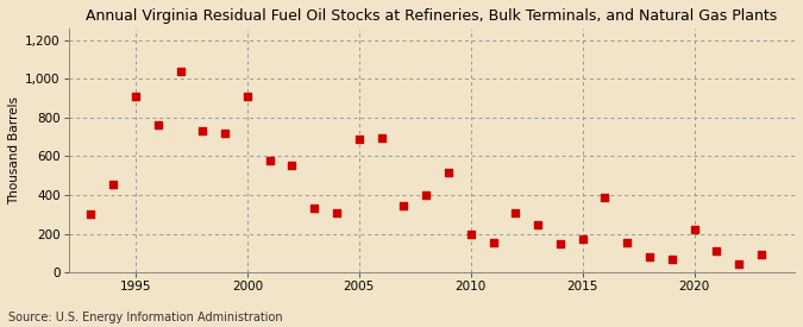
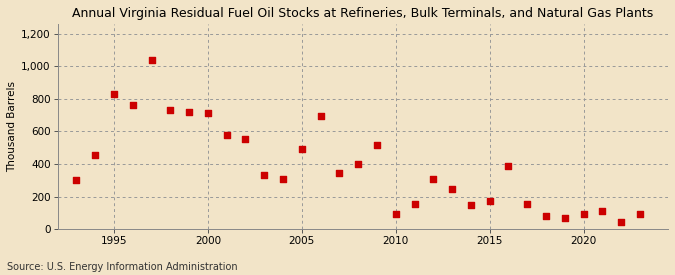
1995: 910 -> 830
2000: 910 -> 720
2005: 690 -> 490
2010: 200 -> 90
2020: 220 -> 90
